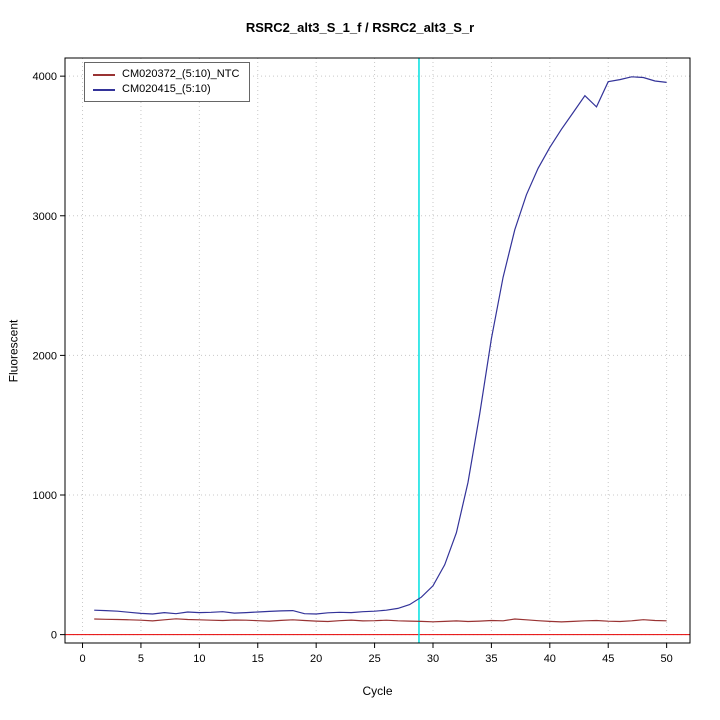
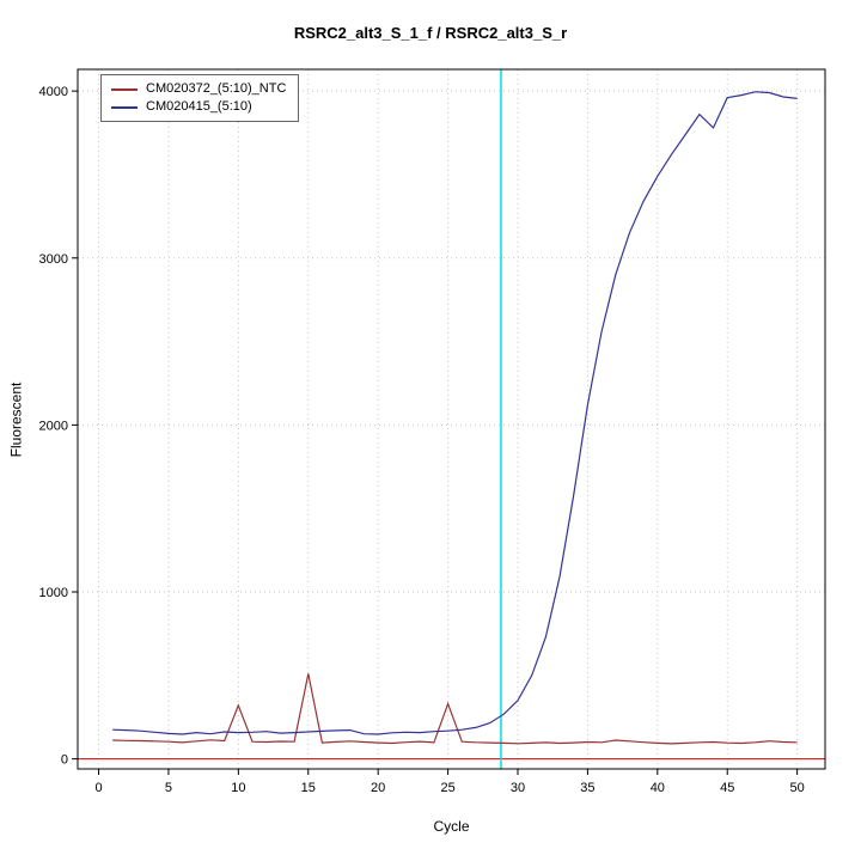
CM020372_(5:10)_NTC/10: 110 -> 320
CM020372_(5:10)_NTC/15: 100 -> 510
CM020372_(5:10)_NTC/25: 100 -> 330
